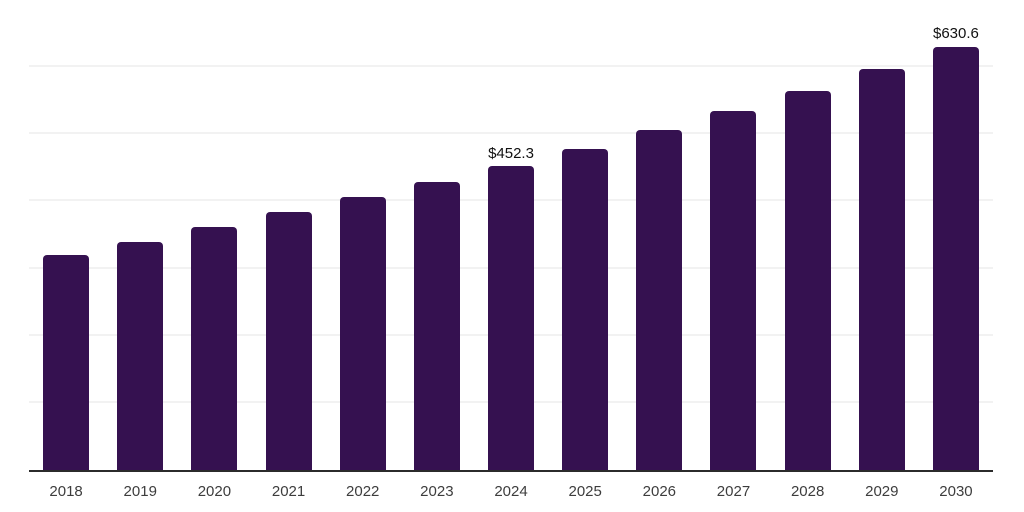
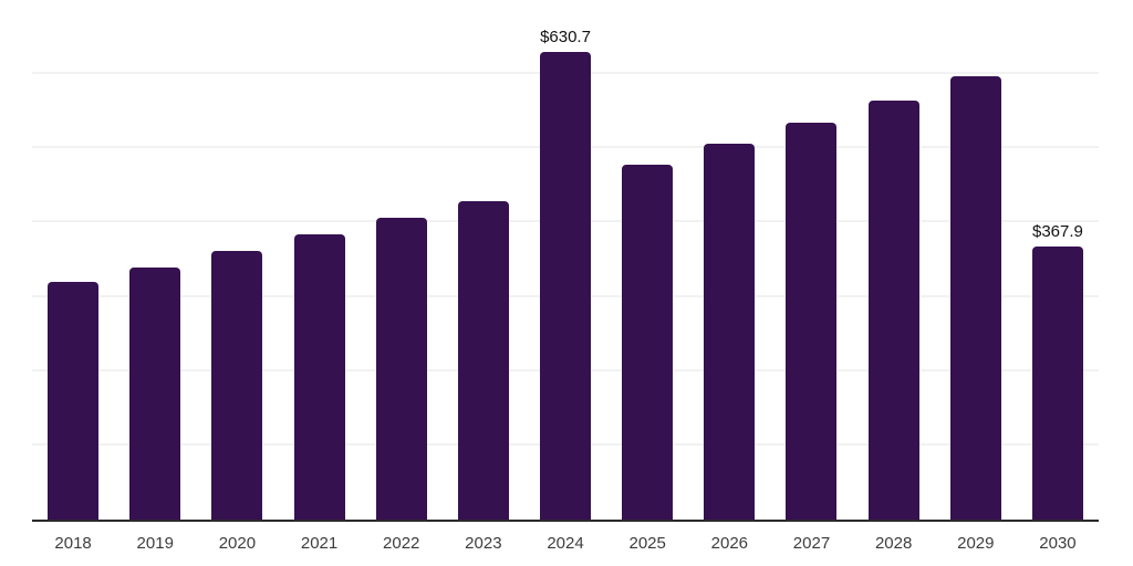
2024: $452.3 -> $630.7
2030: $630.6 -> $367.9
